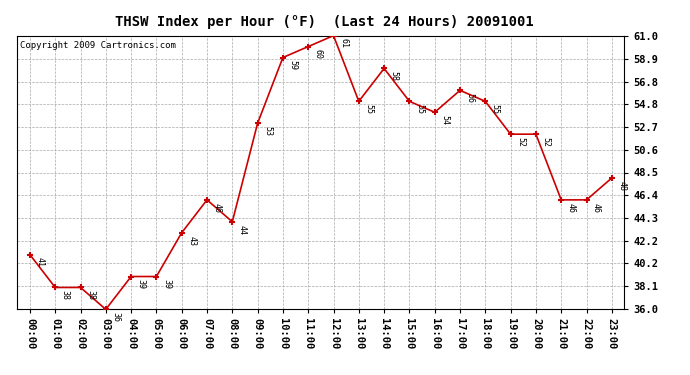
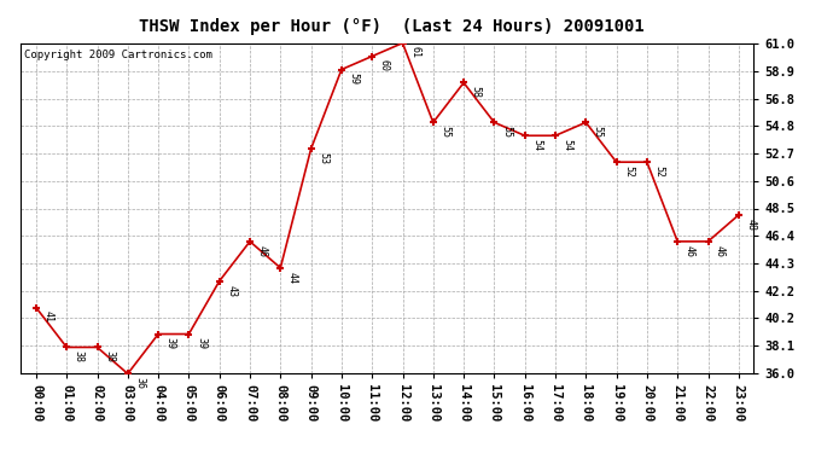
17:00: 56 -> 54
